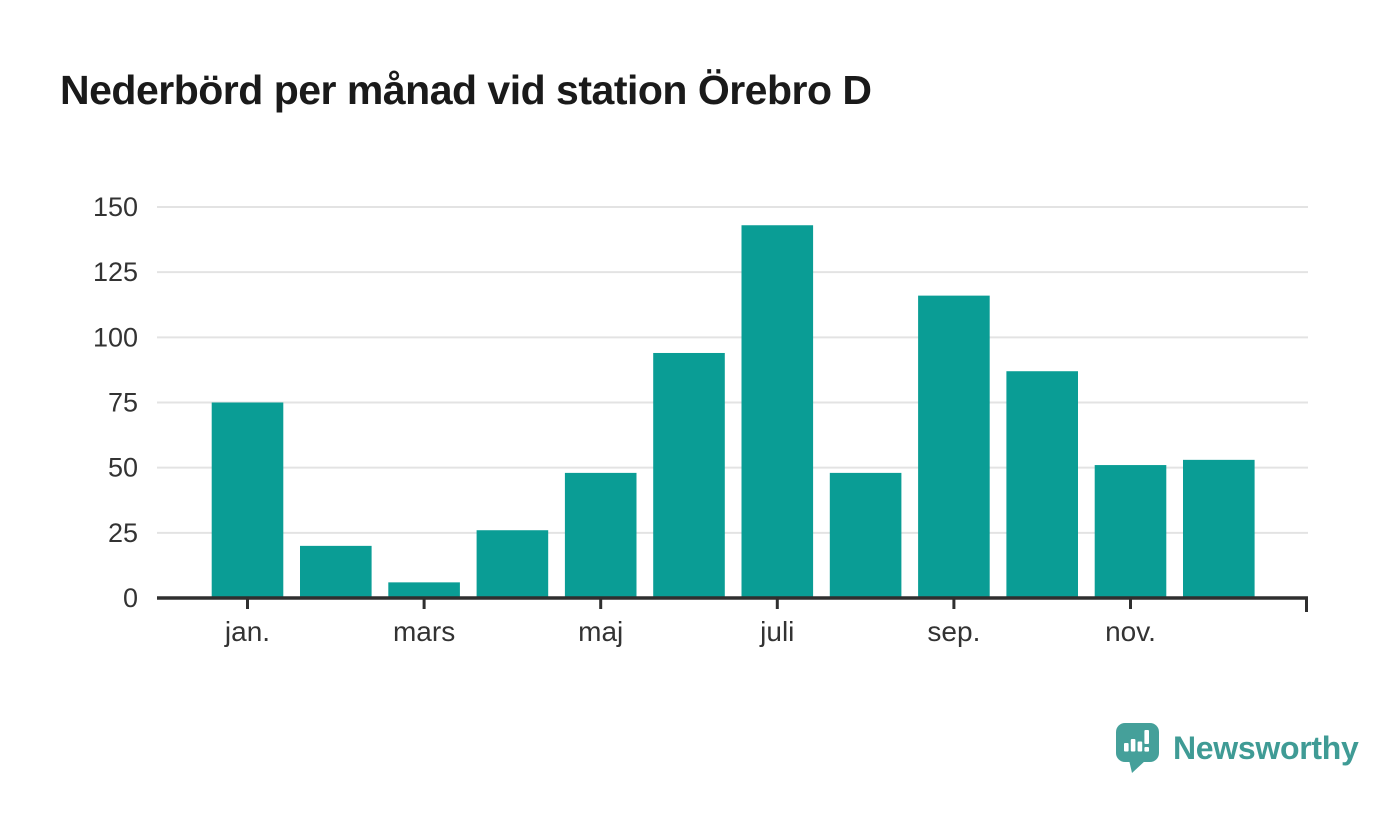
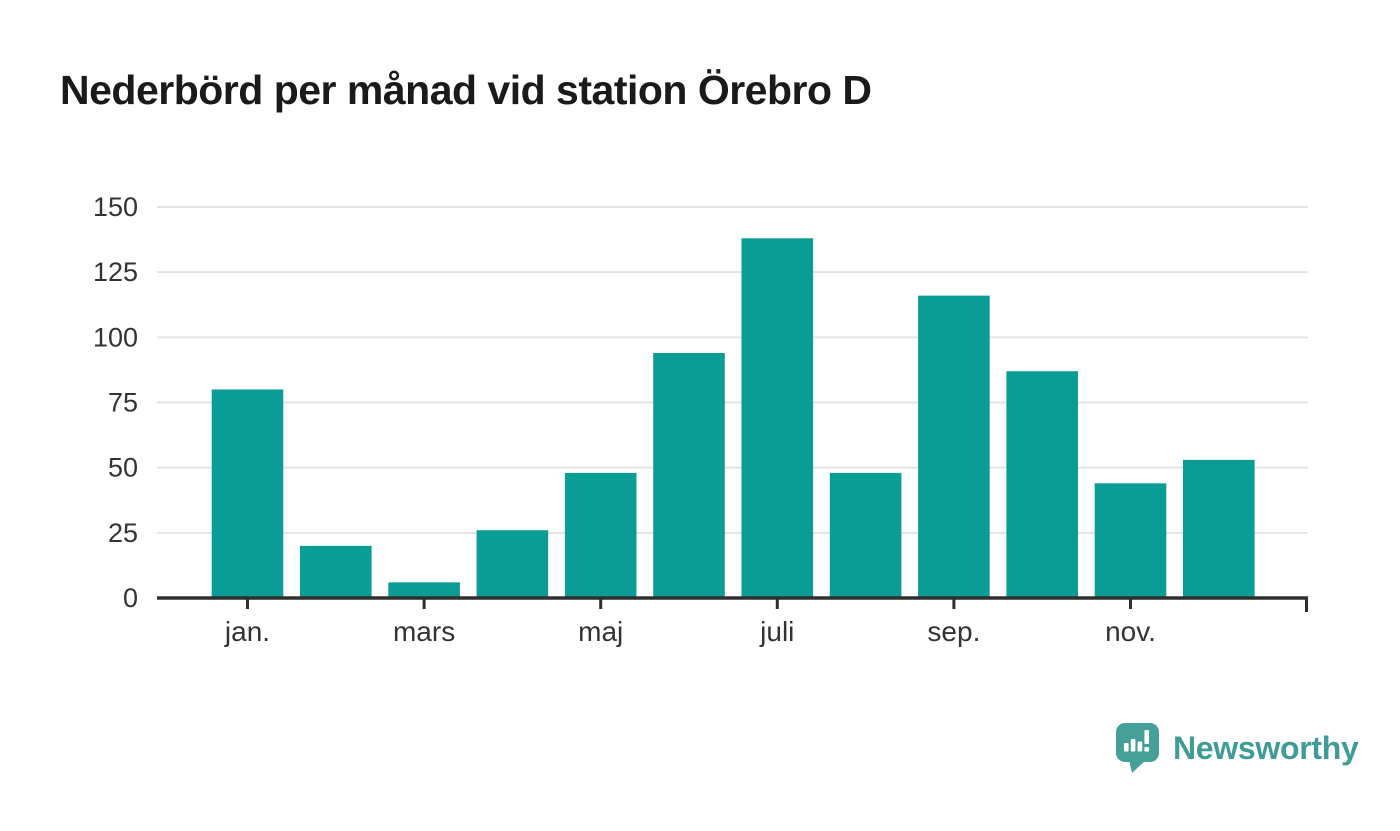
jan.: 75 -> 80
juli: 143 -> 138
nov.: 51 -> 44
